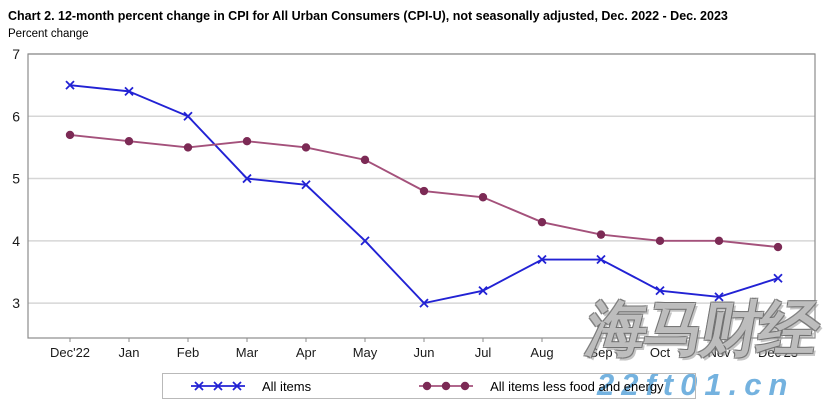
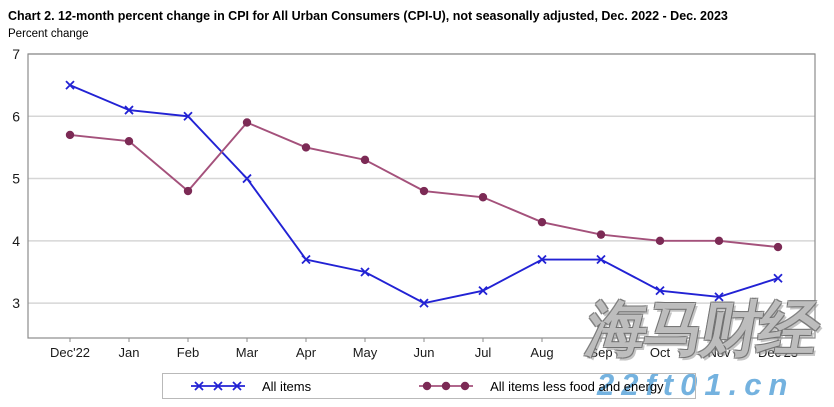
All items/Jan: 6.4 -> 6.1
All items less food and energy/Feb: 5.5 -> 4.8
All items less food and energy/Mar: 5.6 -> 5.9
All items/Apr: 4.9 -> 3.7
All items/May: 4.0 -> 3.5
